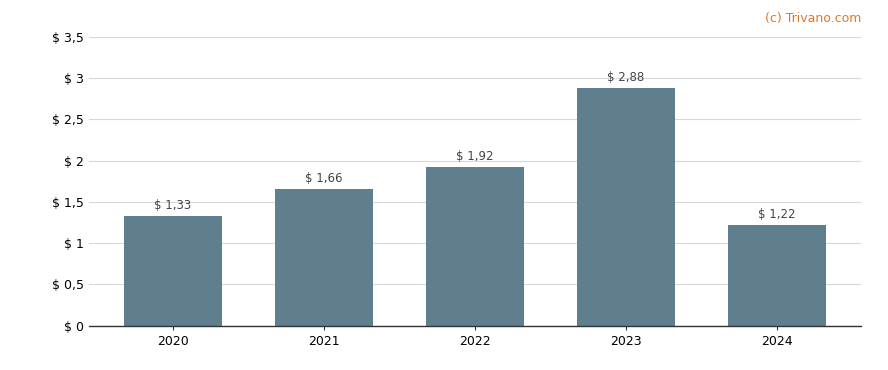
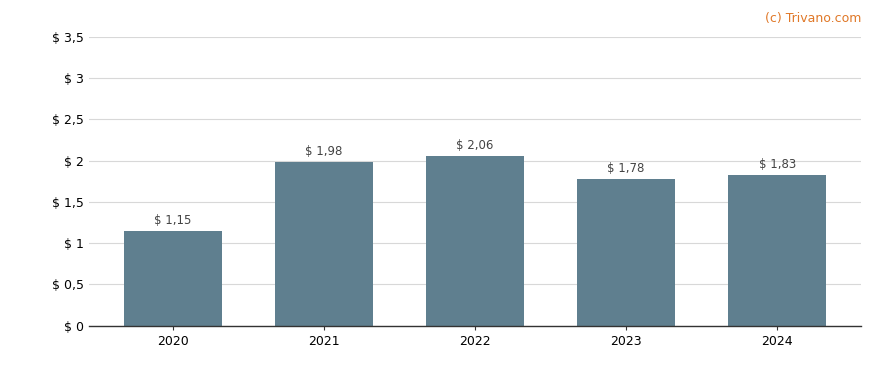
2020: 1,33 -> 1,15
2021: 1,66 -> 1,98
2022: 1,92 -> 2,06
2023: 2,88 -> 1,78
2024: 1,22 -> 1,83
